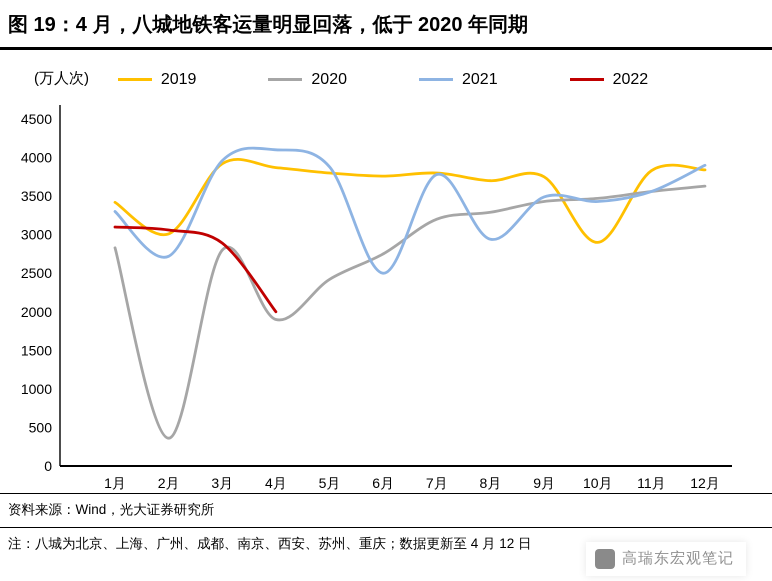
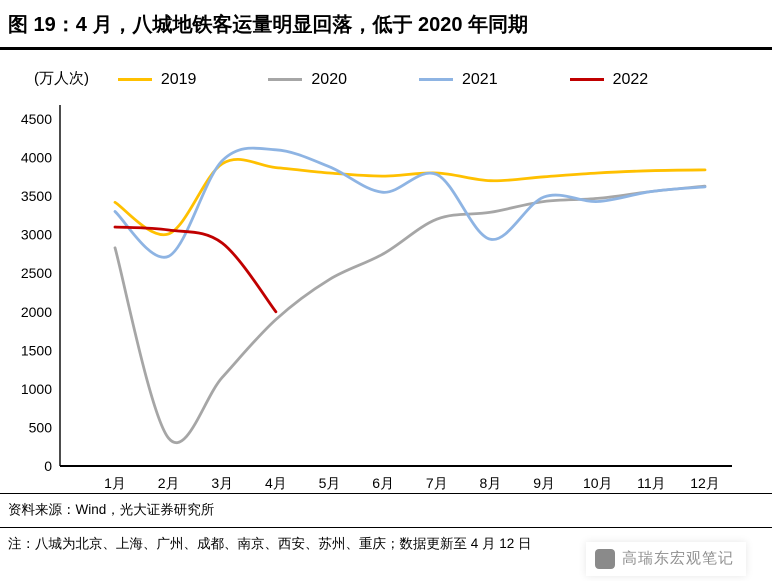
2020/3月: 2800 -> 1200
2021/6月: 2500 -> 3600
2019/10月: 2900 -> 3800
2021/12月: 3900 -> 3600
